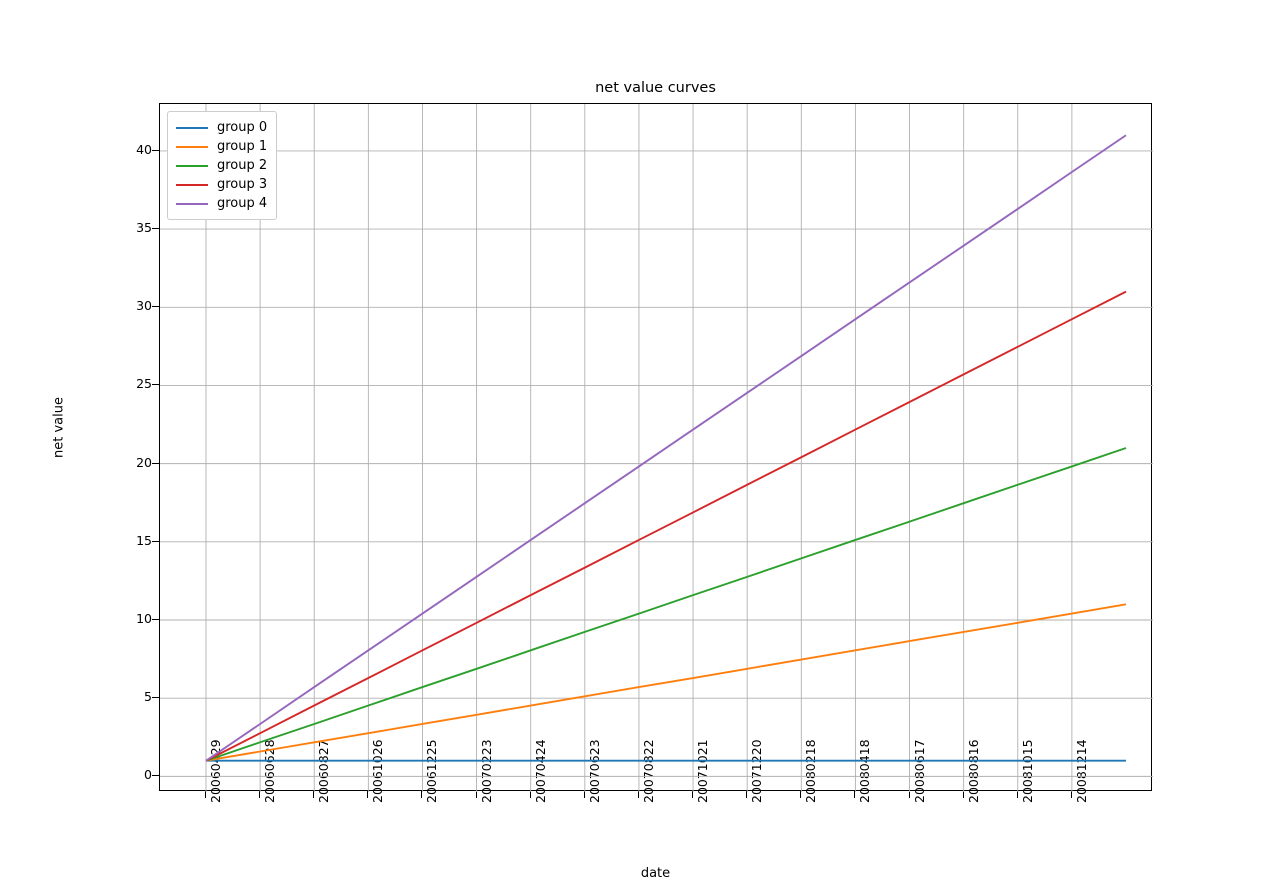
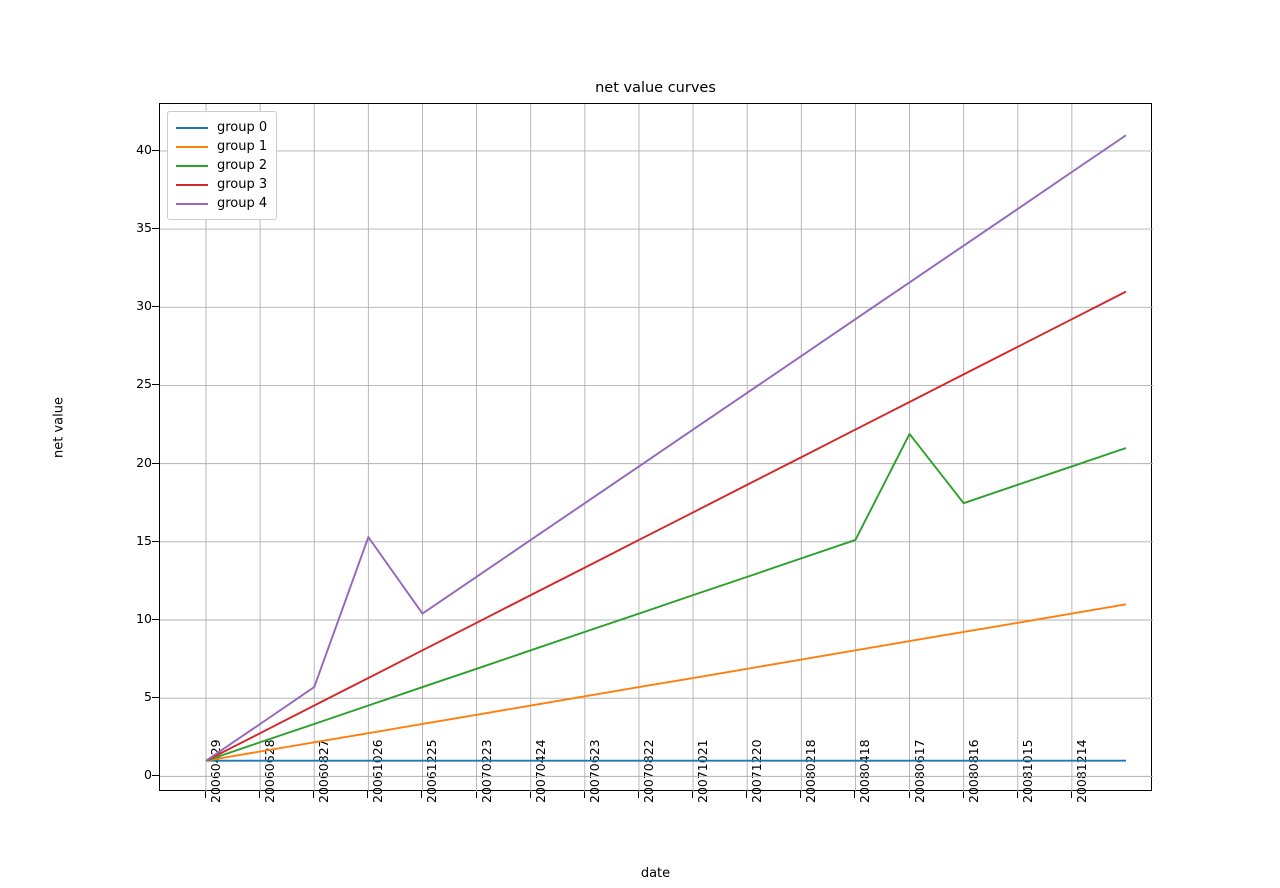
group 4/20061026: 8.1 -> 15.3
group 2/20080617: 16.3 -> 21.9
